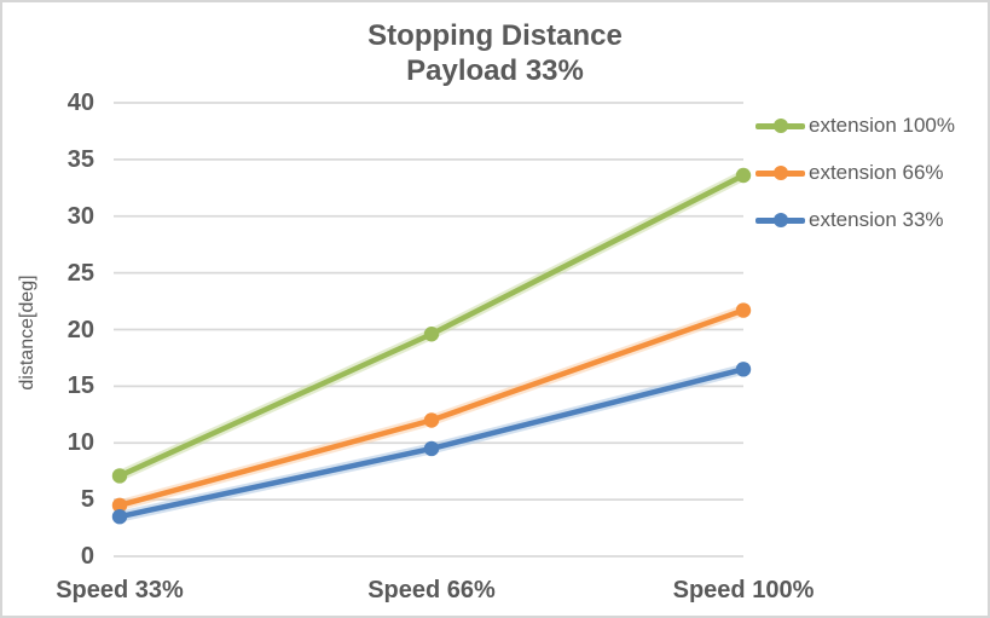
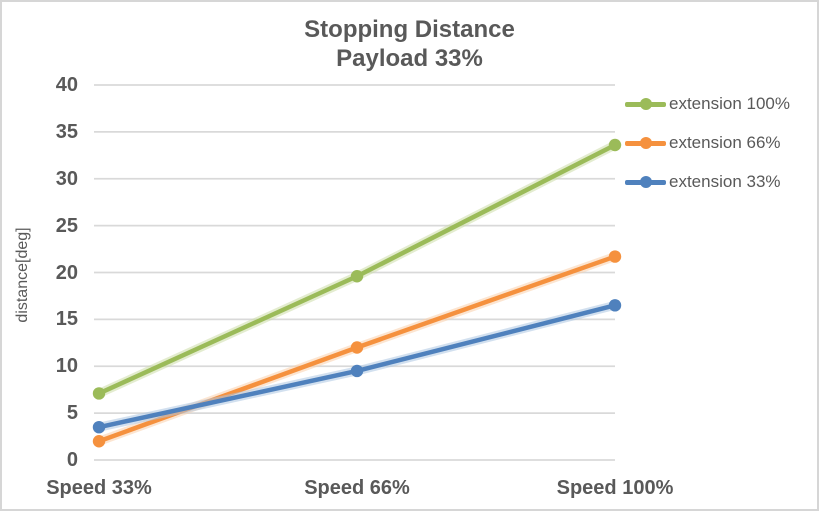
extension 66%/Speed 33%: 4 -> 2
